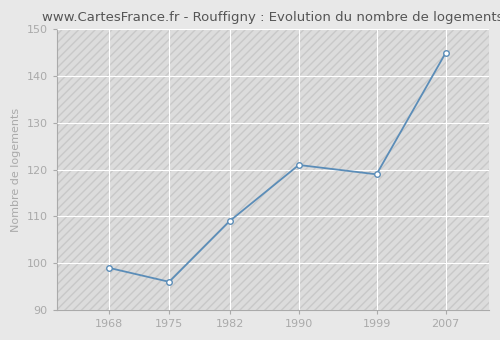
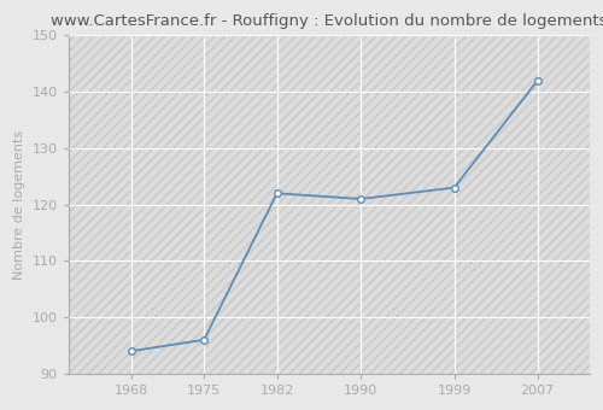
1968: 99 -> 94
1982: 109 -> 122
1999: 119 -> 123
2007: 145 -> 142
